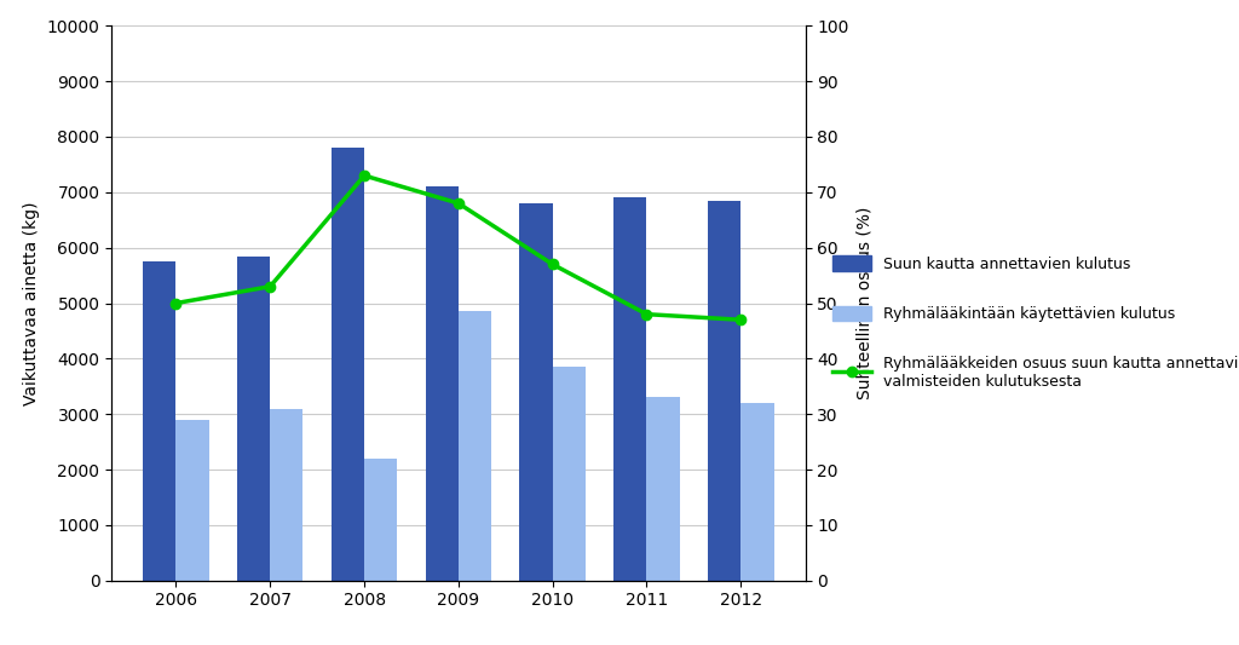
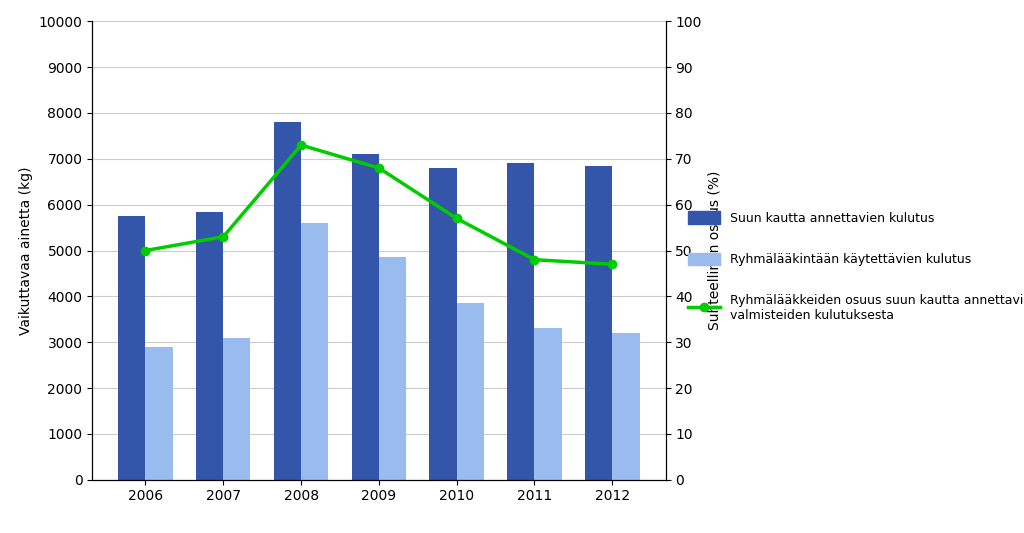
Ryhmälääkintään käytettävien kulutus/2008: 2200 -> 5600
